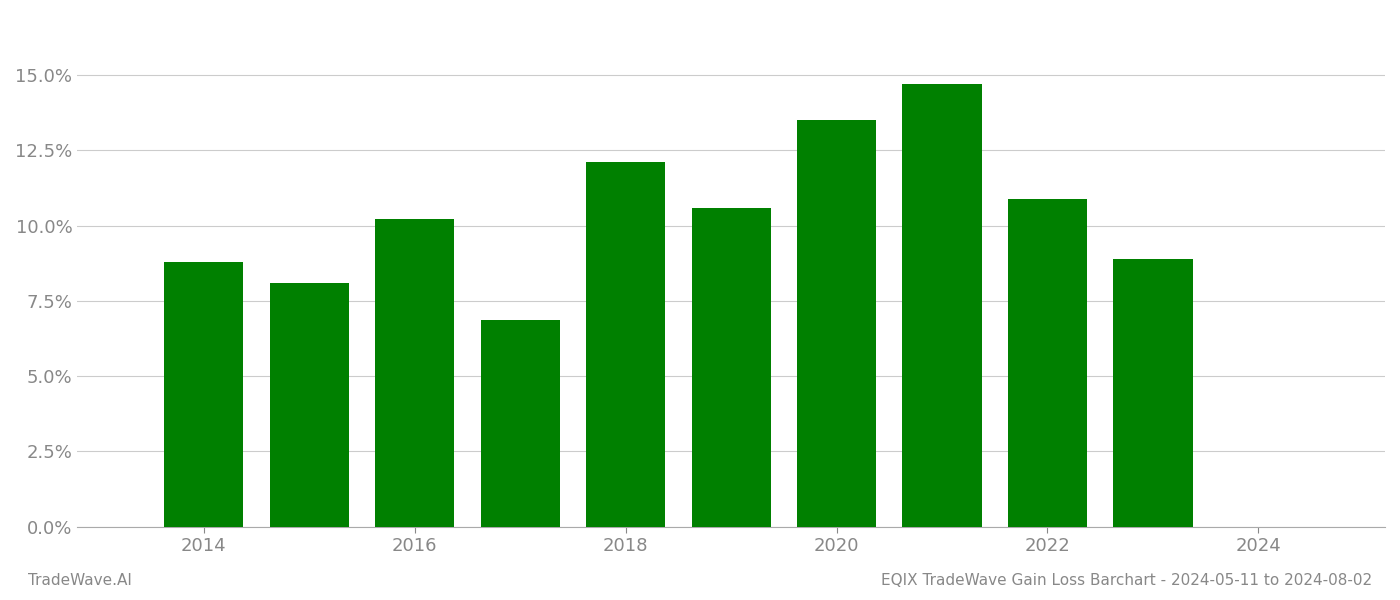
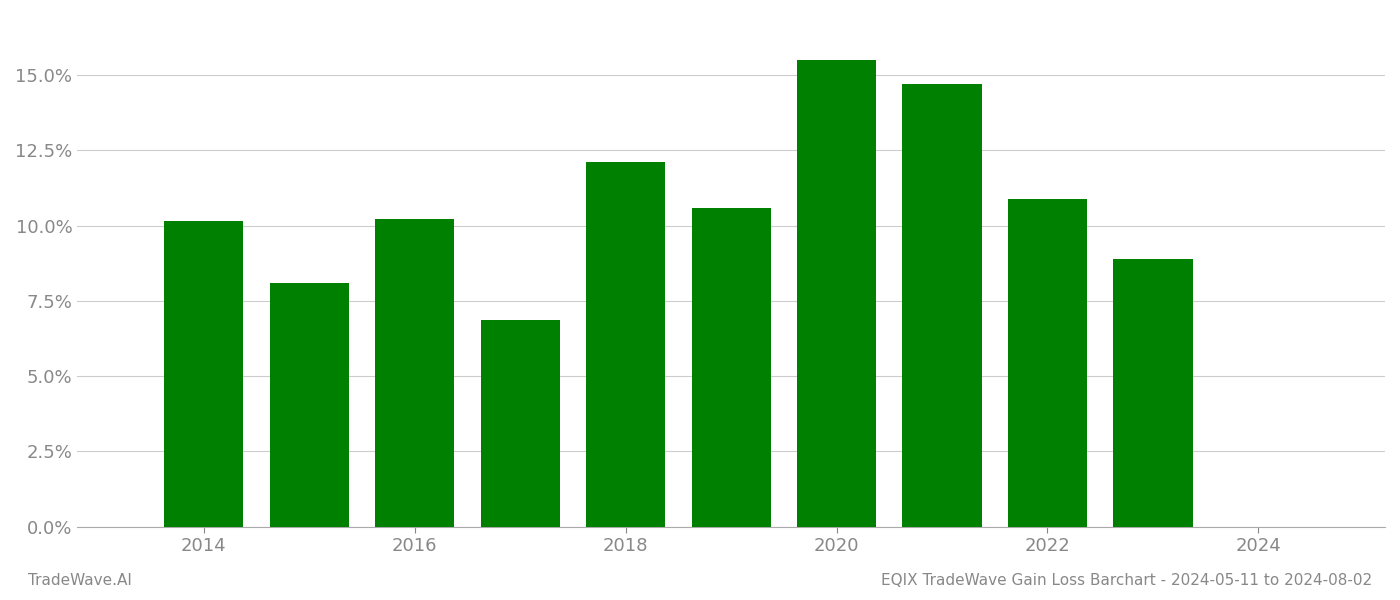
2014: 8.80% -> 10.15%
2020: 13.50% -> 15.50%
